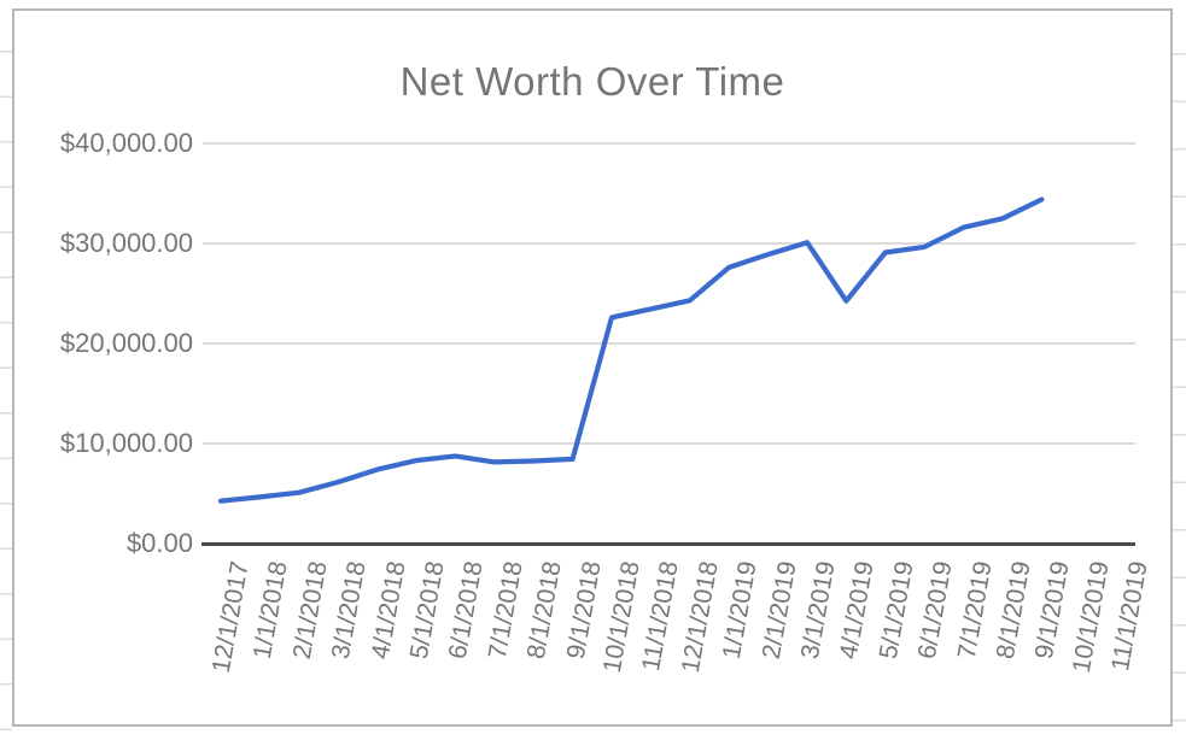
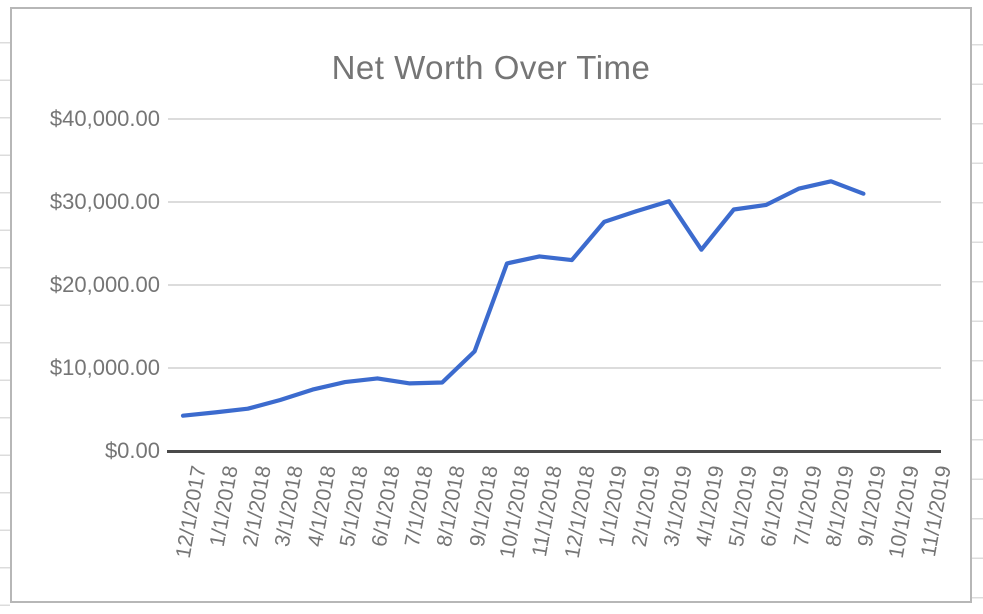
9/1/2018: $8000 -> $12000
12/1/2018: $24000 -> $23000
9/1/2019: $34000 -> $31000
